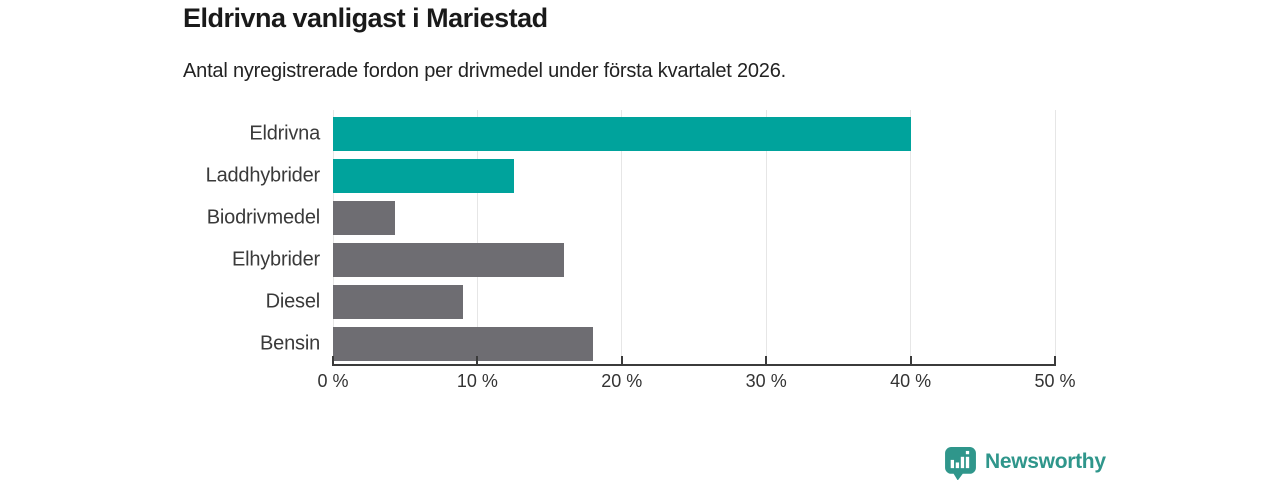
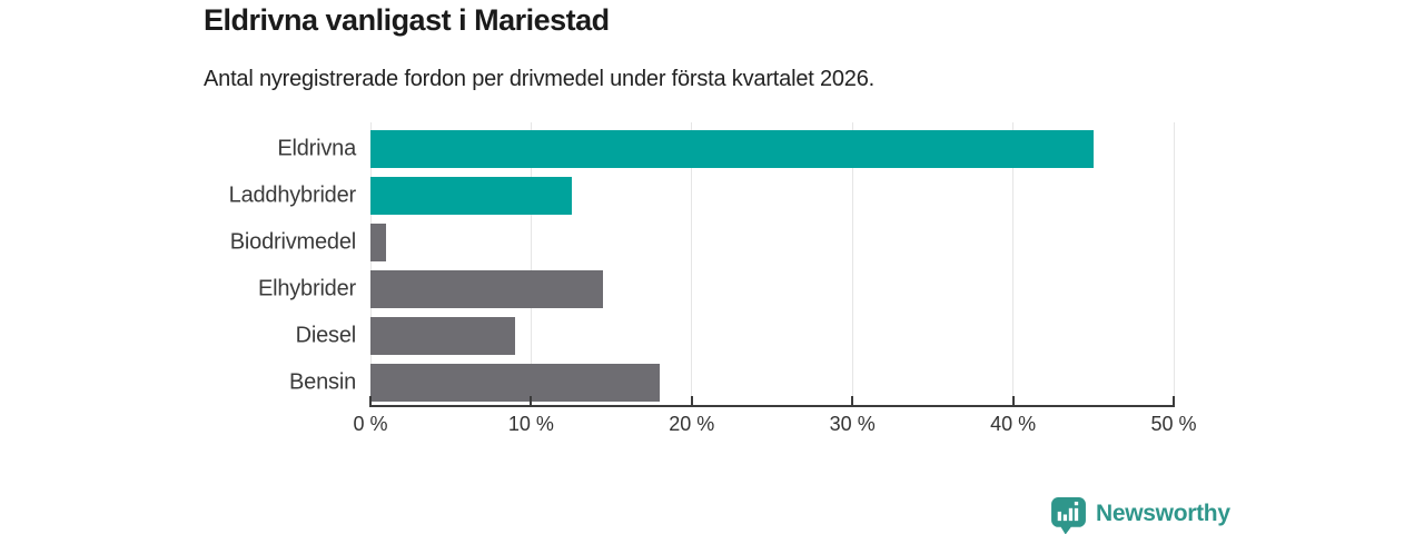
Eldrivna: 40.0% -> 45.0%
Biodrivmedel: 4.3% -> 1.0%
Elhybrider: 16.0% -> 14.5%
